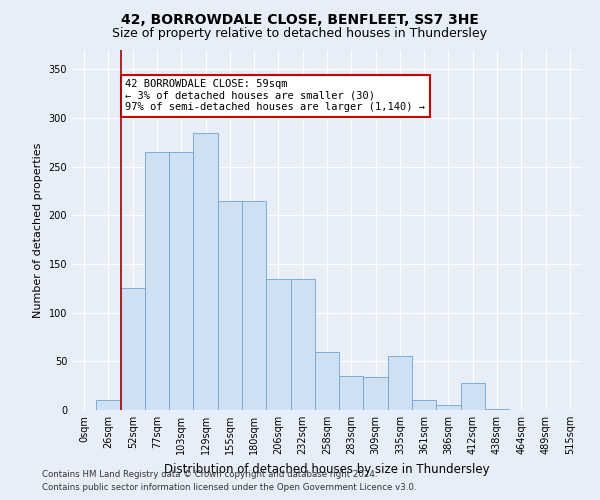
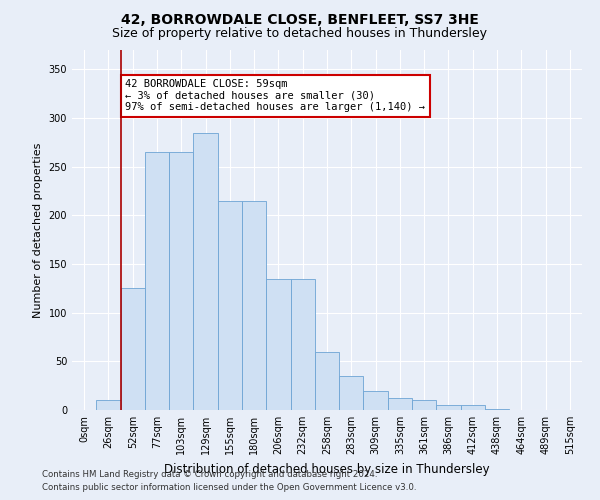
309sqm: 34 -> 20
335sqm: 56 -> 12
412sqm: 28 -> 5
